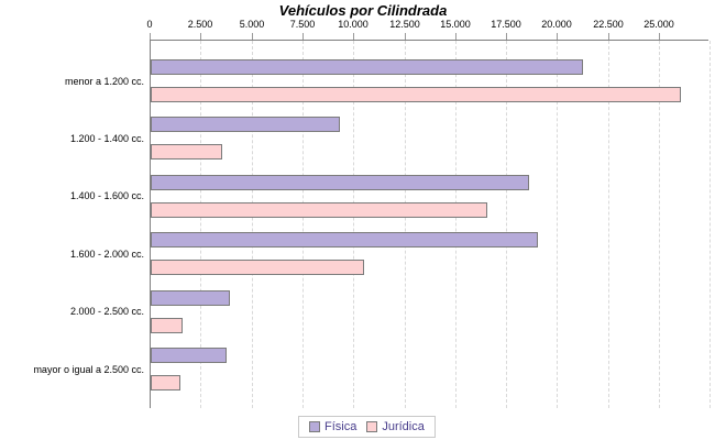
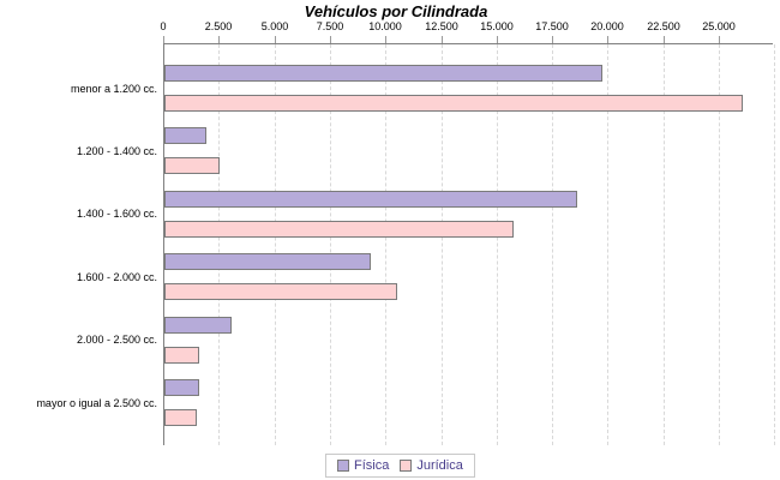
Física/menor a 1.200 cc.: 21200 -> 19700
Física/1.200 - 1.400 cc.: 9300 -> 1900
Jurídica/1.200 - 1.400 cc.: 3500 -> 2500
Jurídica/1.400 - 1.600 cc.: 16500 -> 15700
Física/1.600 - 2.000 cc.: 19000 -> 9300
Física/2.000 - 2.500 cc.: 3900 -> 3000
Física/mayor o igual a 2.500 cc.: 3700 -> 1600
